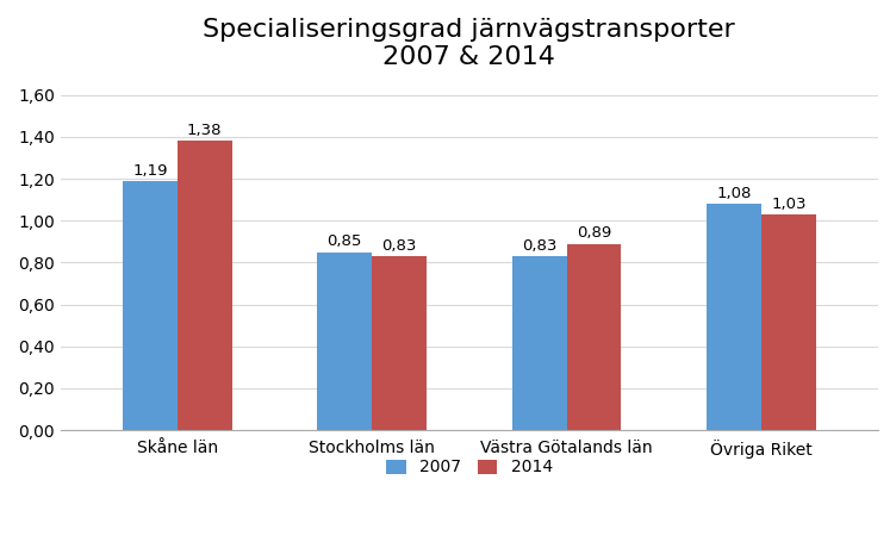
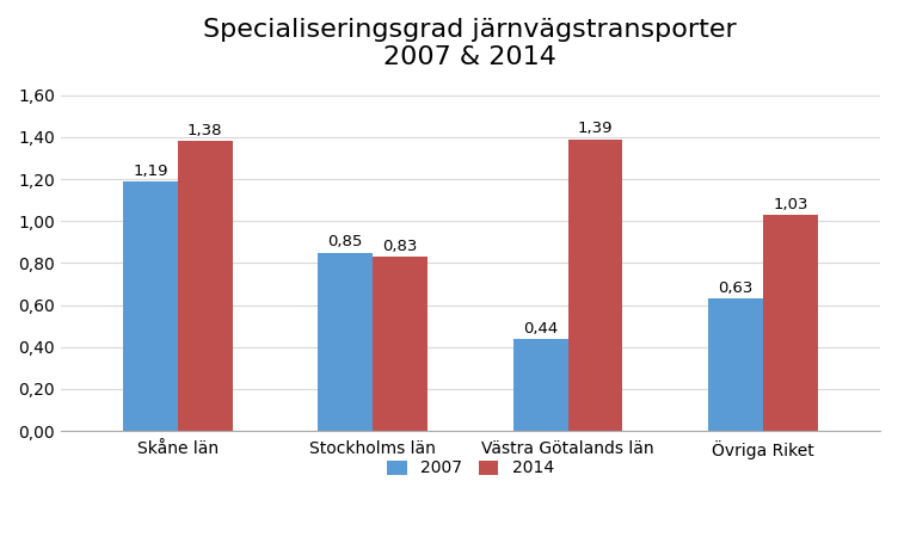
2007/Västra Götalands län: 0,83 -> 0,44
2014/Västra Götalands län: 0,89 -> 1,39
2007/Övriga Riket: 1,08 -> 0,63
